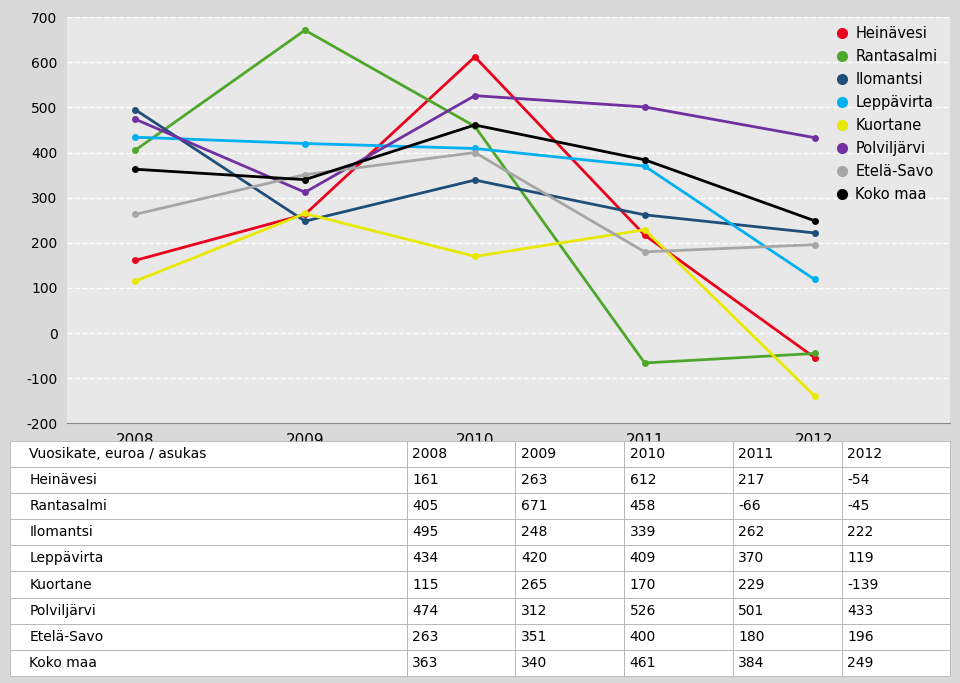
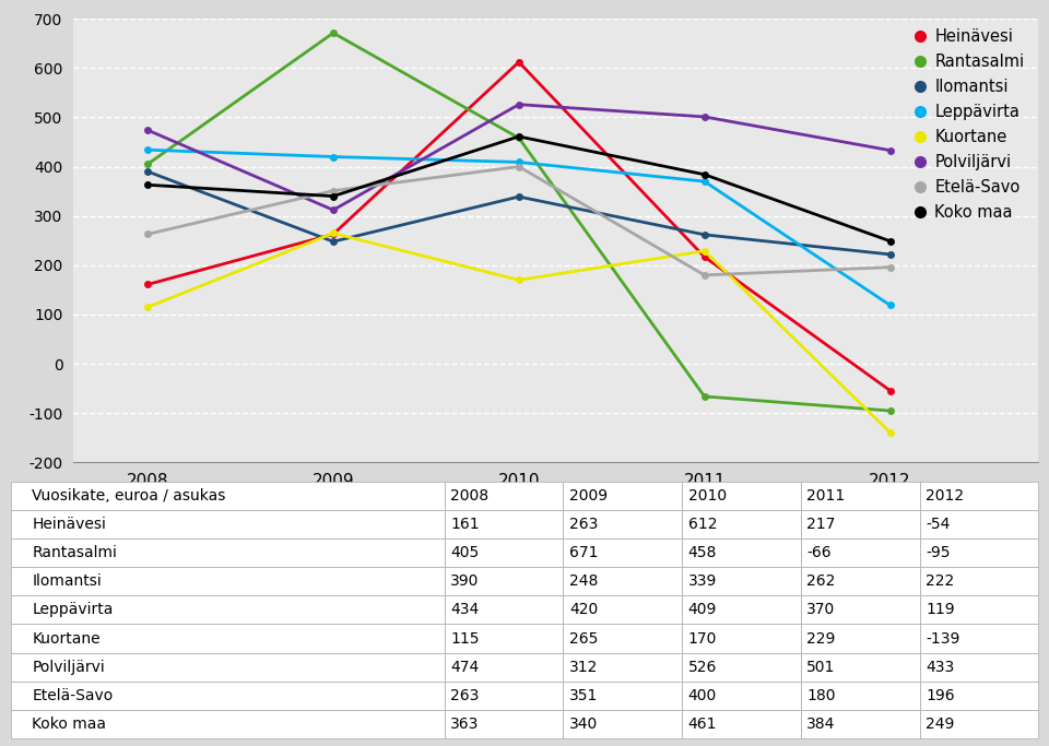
Ilomantsi/2008: 495 -> 390
Rantasalmi/2012: -45 -> -95
